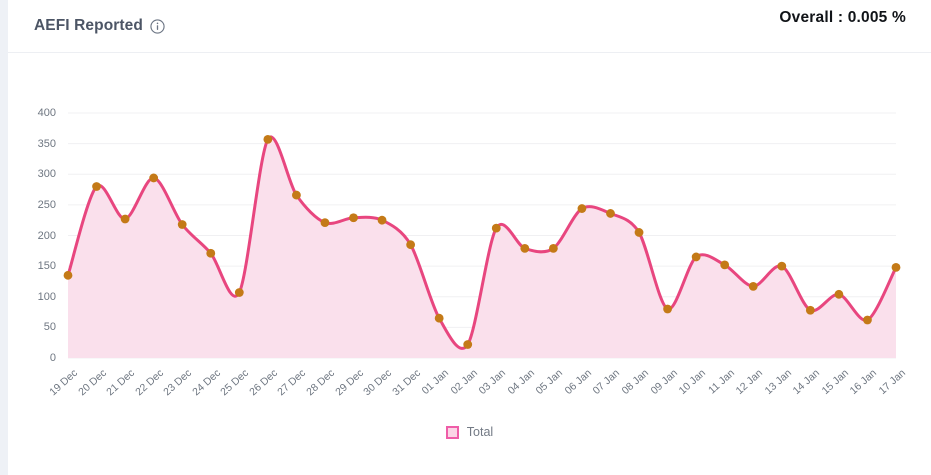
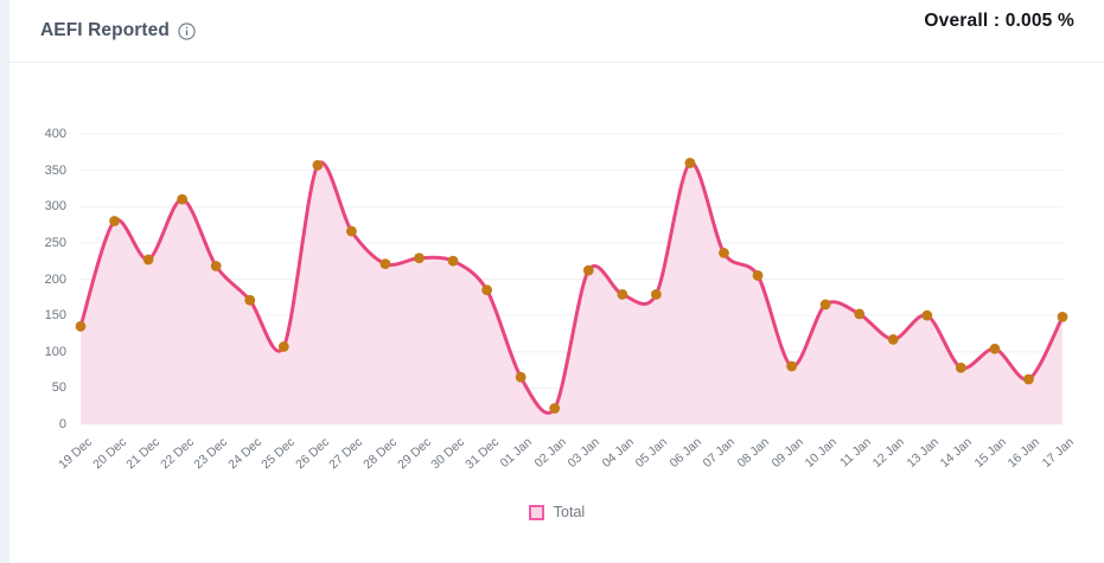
22 Dec: 290 -> 310
06 Jan: 240 -> 360
